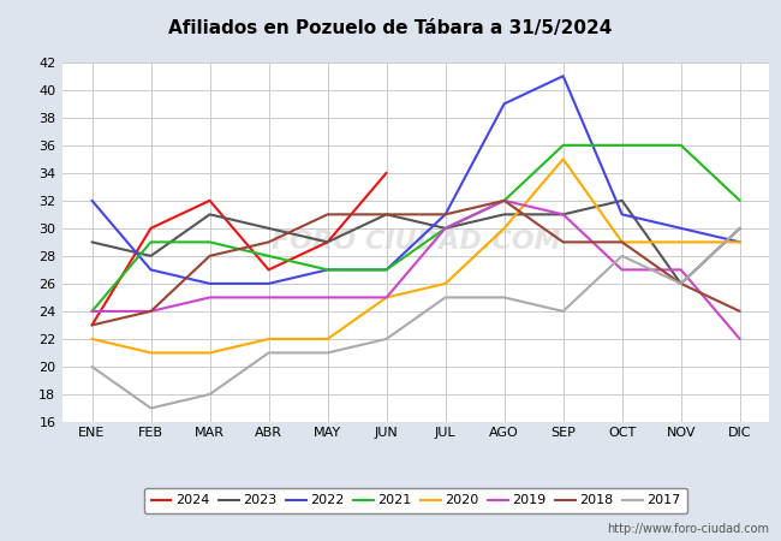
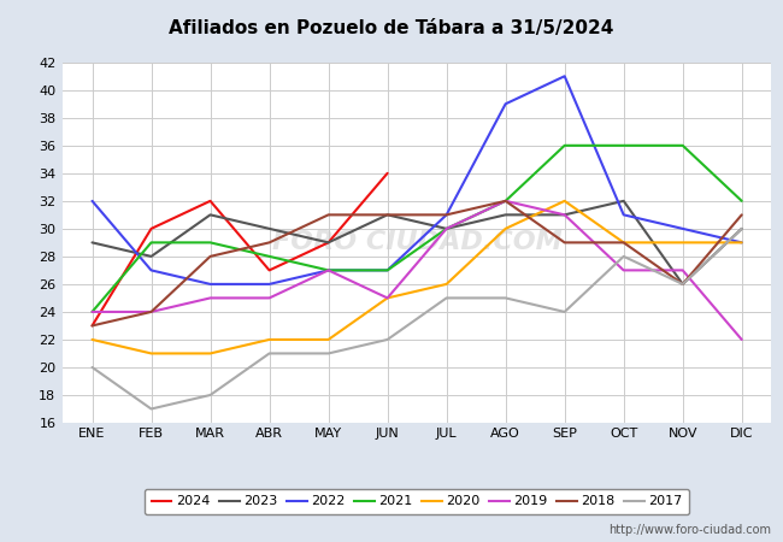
2019/MAY: 25 -> 27
2020/SEP: 35 -> 32
2018/DIC: 24 -> 31
